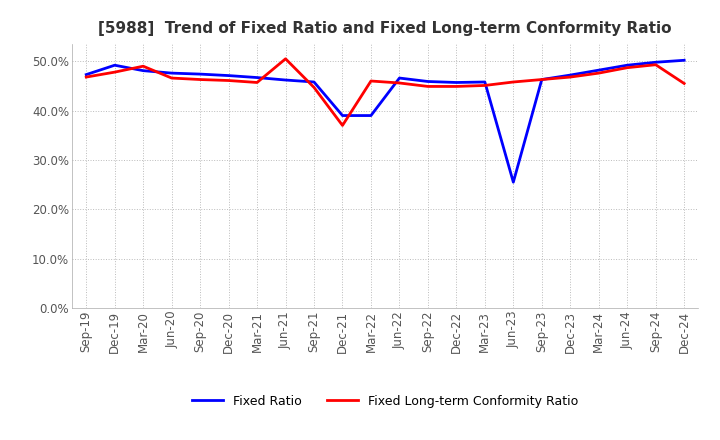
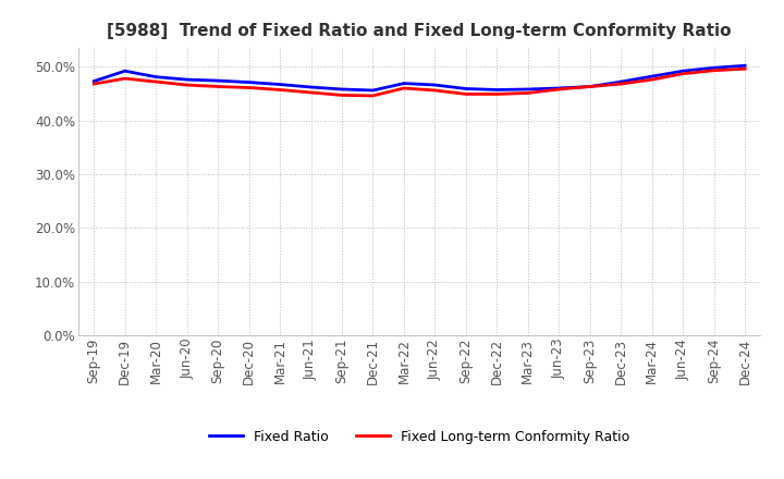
Fixed Long-term Conformity Ratio/Mar-20: 49.0% -> 47.2%
Fixed Long-term Conformity Ratio/Jun-21: 50.5% -> 45.2%
Fixed Ratio/Dec-21: 39.0% -> 45.6%
Fixed Long-term Conformity Ratio/Dec-21: 37.0% -> 44.6%
Fixed Ratio/Mar-22: 39.0% -> 46.9%
Fixed Ratio/Jun-23: 25.5% -> 46.0%
Fixed Long-term Conformity Ratio/Dec-24: 45.5% -> 49.6%
